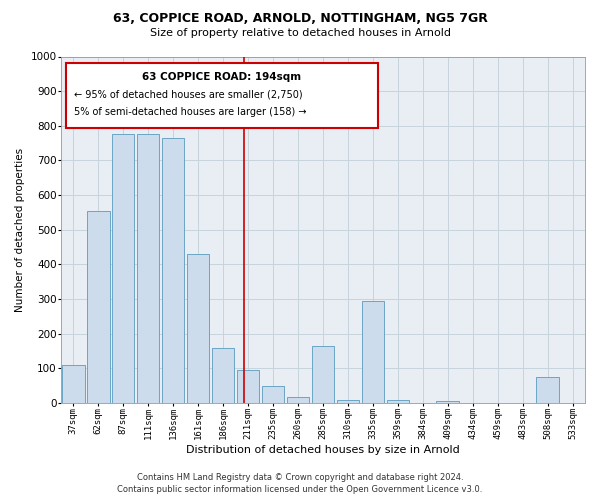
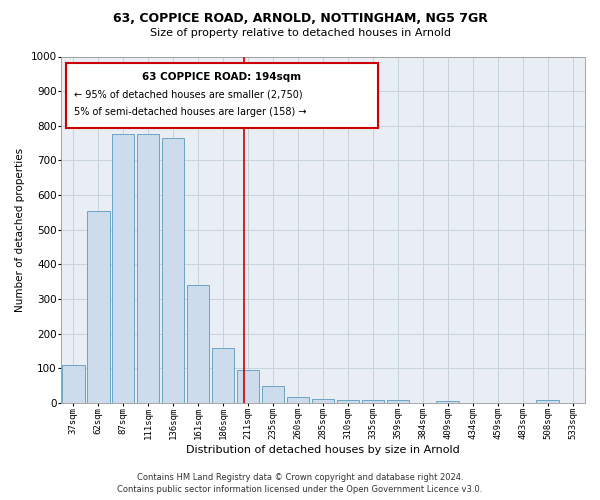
161sqm: 430 -> 340
285sqm: 165 -> 12
335sqm: 295 -> 8
508sqm: 75 -> 10
